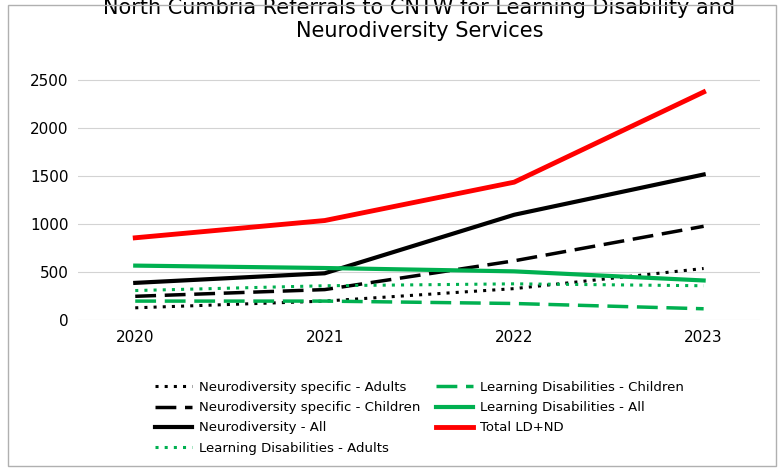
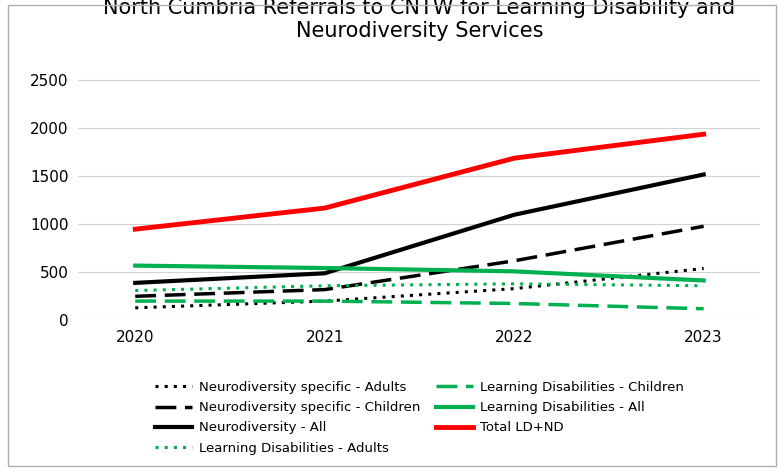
Total LD+ND/2020: 860 -> 950
Total LD+ND/2021: 1040 -> 1170
Total LD+ND/2022: 1440 -> 1690
Total LD+ND/2023: 2380 -> 1940
